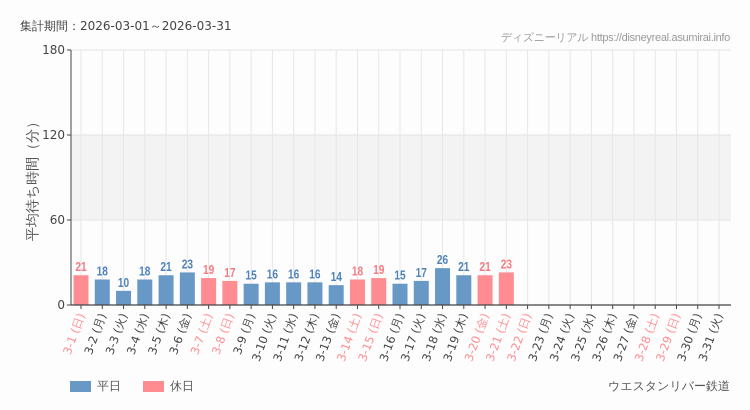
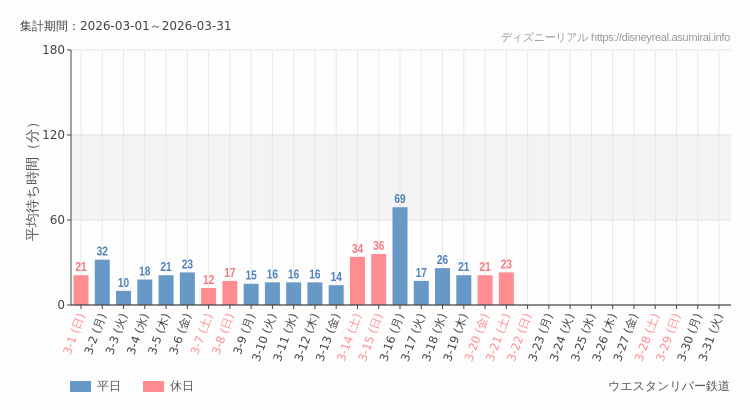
3-2 (月): 18 -> 32
3-7 (土): 19 -> 12
3-14 (土): 18 -> 34
3-15 (日): 19 -> 36
3-16 (月): 15 -> 69
